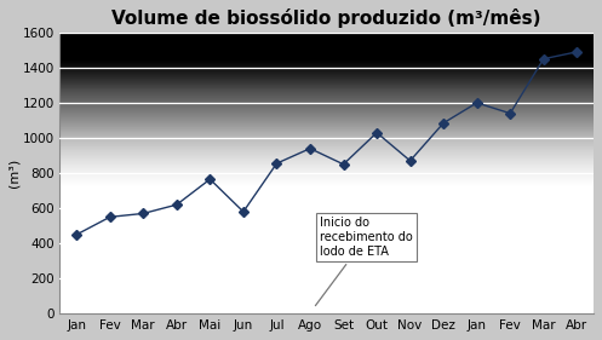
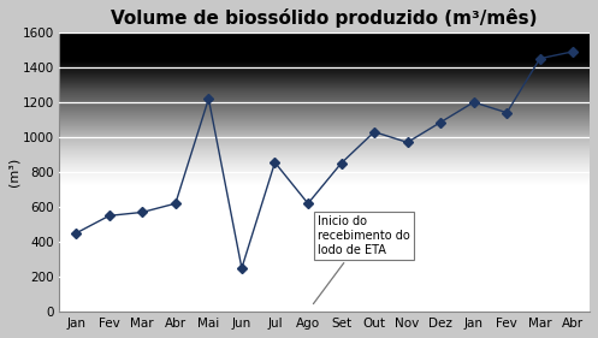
Mai: 760 -> 1220
Jun: 580 -> 250
Ago: 940 -> 620
Nov: 870 -> 970
